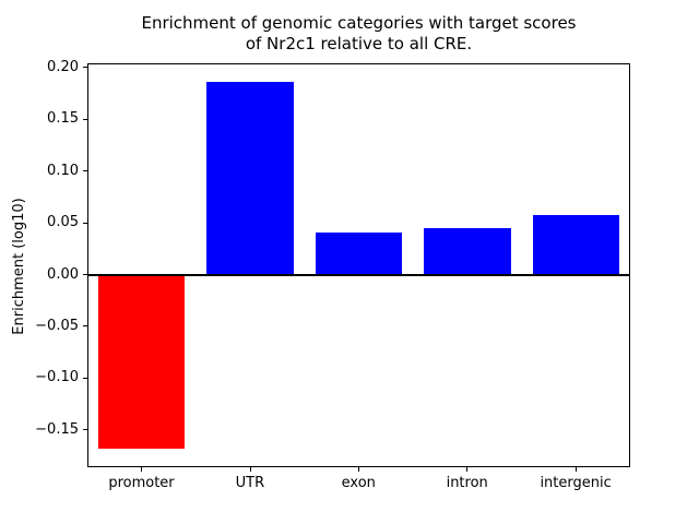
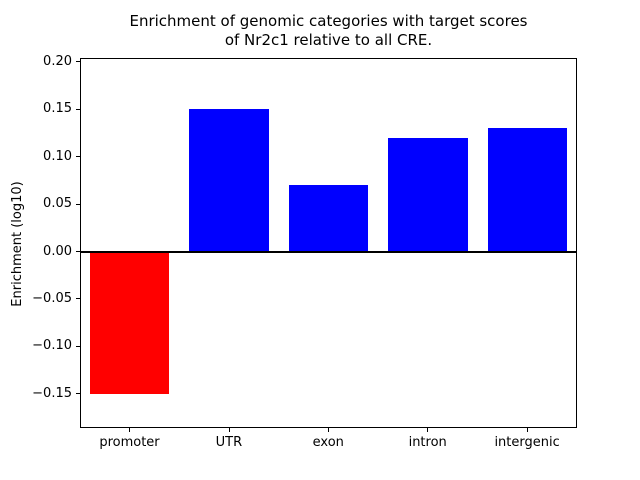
promoter: -0.17 -> -0.15
UTR: 0.19 -> 0.15
exon: 0.04 -> 0.07
intron: 0.04 -> 0.12
intergenic: 0.06 -> 0.13
